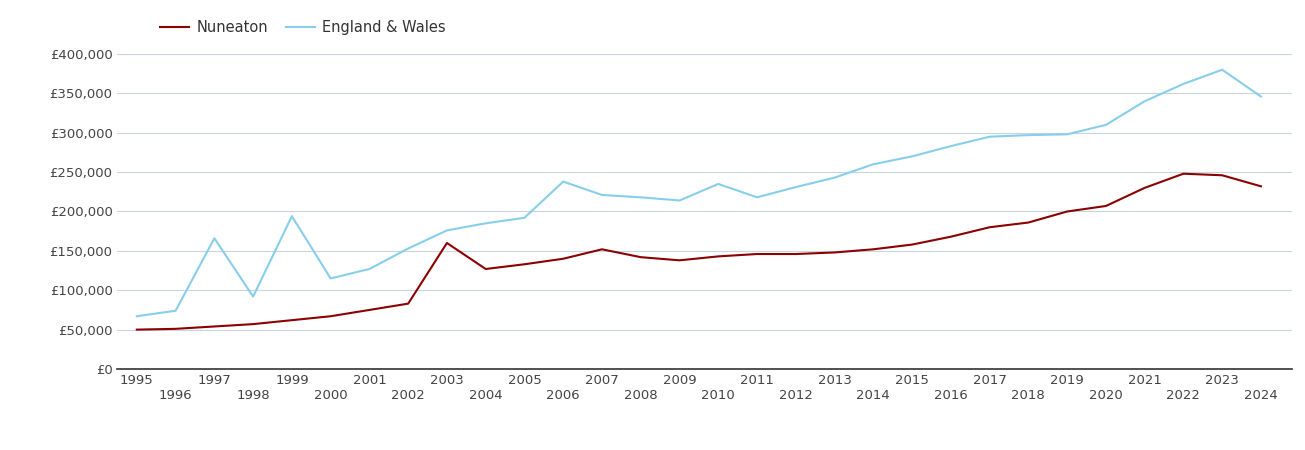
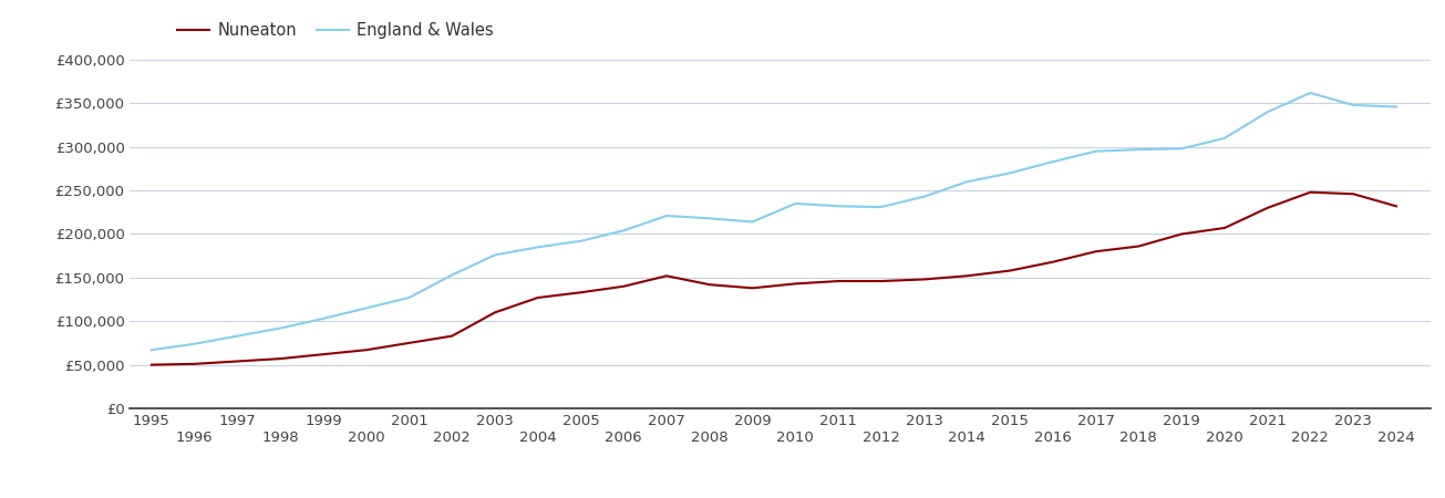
England & Wales/1997: £166,000 -> £83,000
England & Wales/1999: £194,000 -> £103,000
Nuneaton/2003: £160,000 -> £110,000
England & Wales/2006: £238,000 -> £204,000
England & Wales/2011: £218,000 -> £232,000
England & Wales/2023: £380,000 -> £348,000
